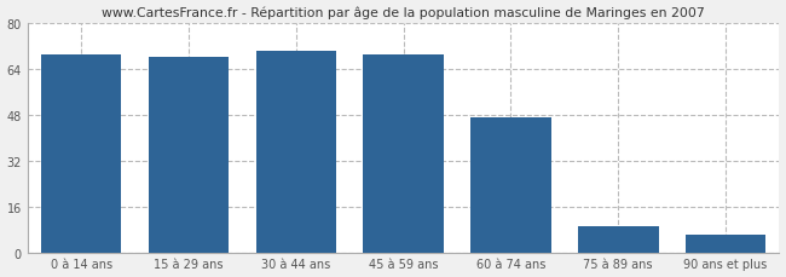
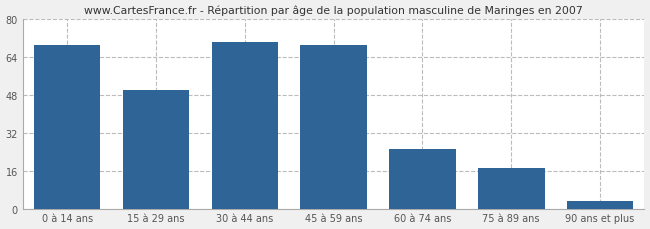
15 à 29 ans: 68 -> 50
60 à 74 ans: 47 -> 25
75 à 89 ans: 9 -> 17
90 ans et plus: 6 -> 3
